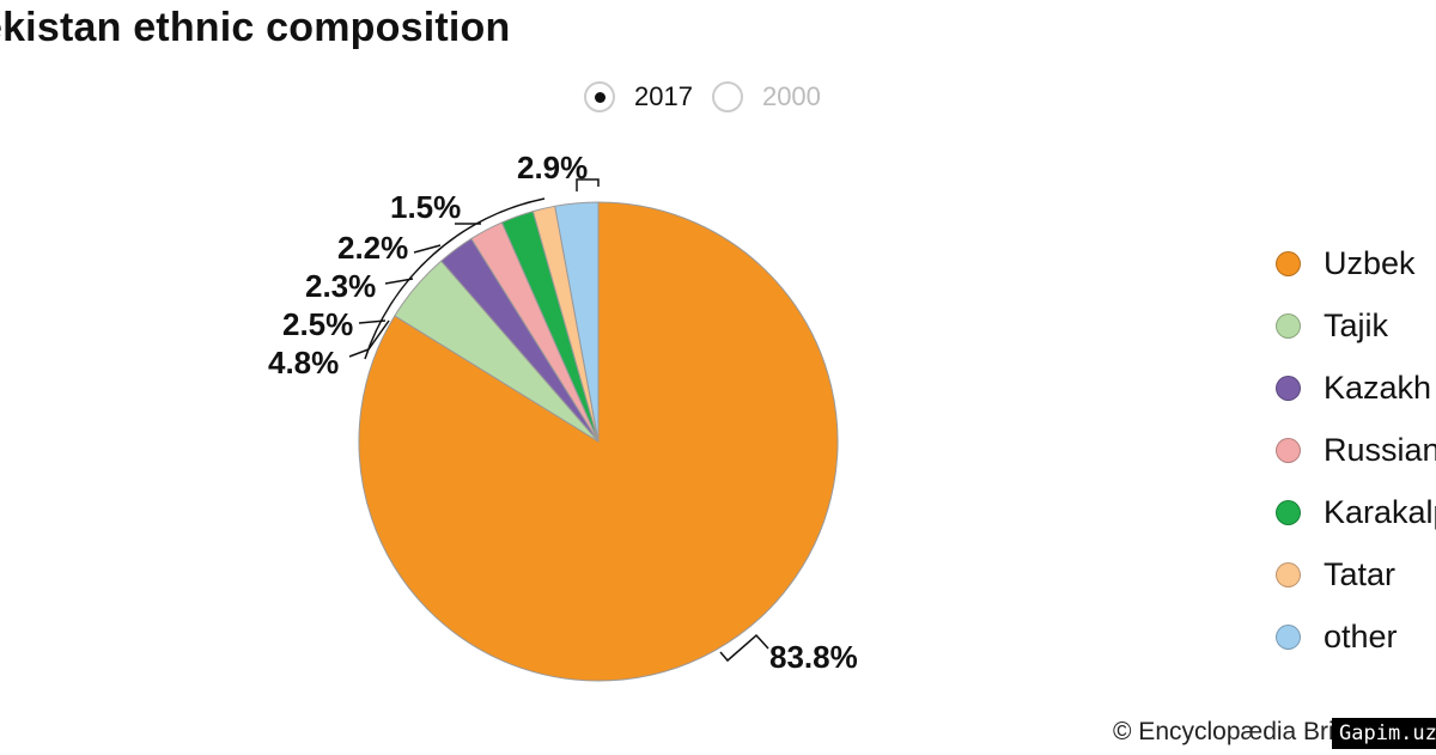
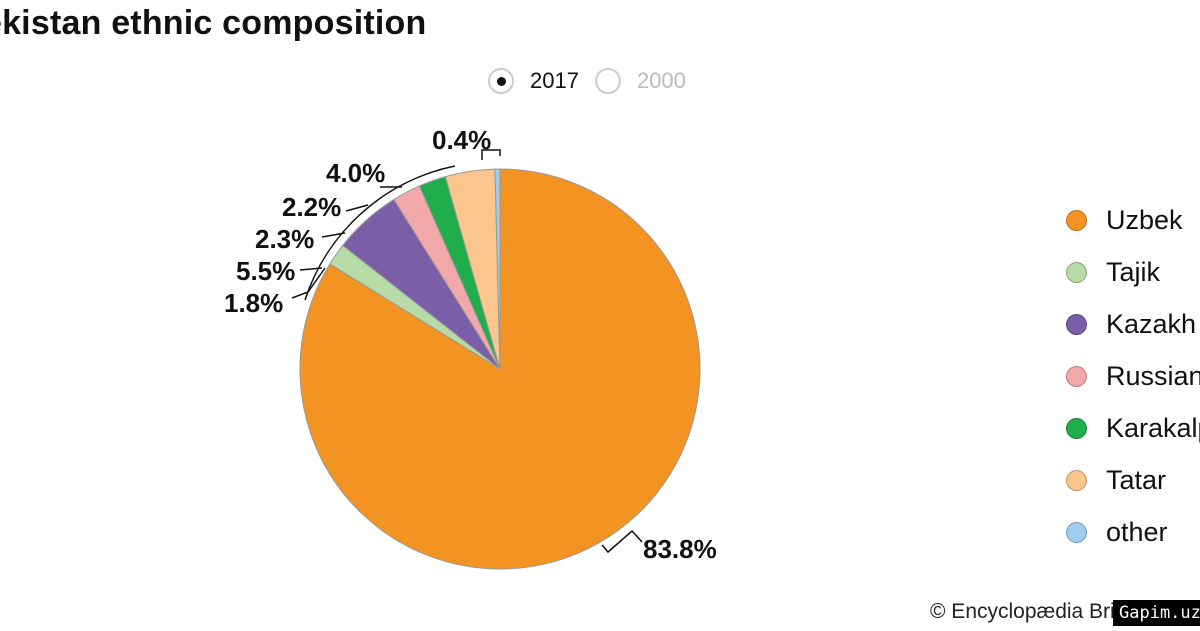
Tajik: 4.8% -> 1.8%
Kazakh: 2.5% -> 5.5%
Tatar: 1.5% -> 4.0%
other: 2.9% -> 0.4%
